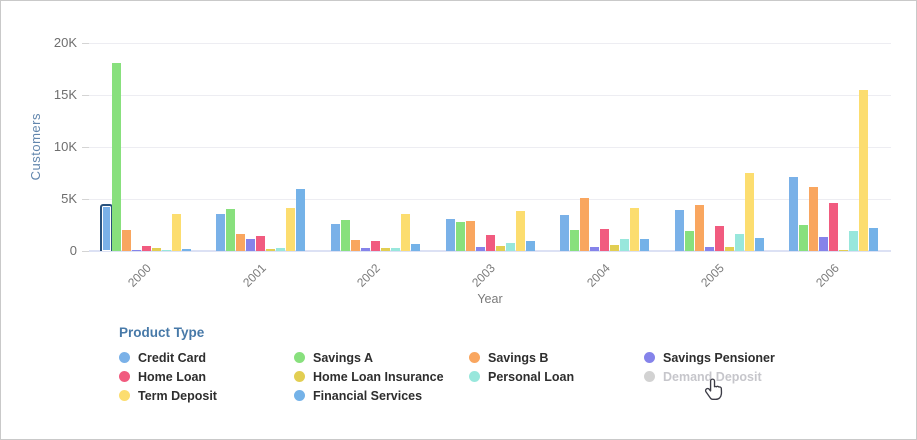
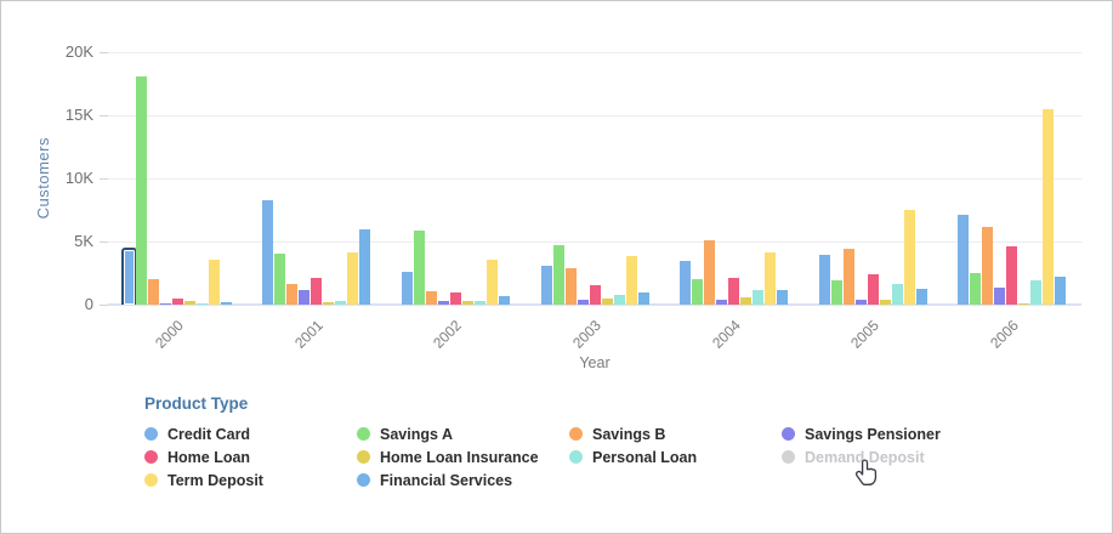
Credit Card/2001: 3.6K -> 8.3K
Home Loan/2001: 1.4K -> 2.1K
Savings A/2002: 3.0K -> 5.9K
Savings A/2003: 2.8K -> 4.7K
